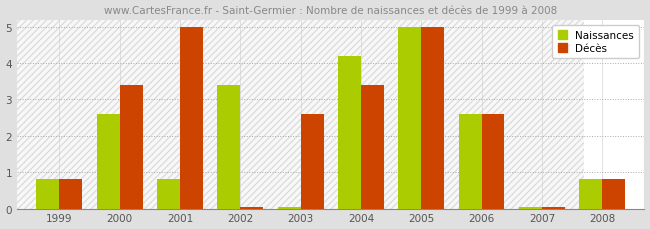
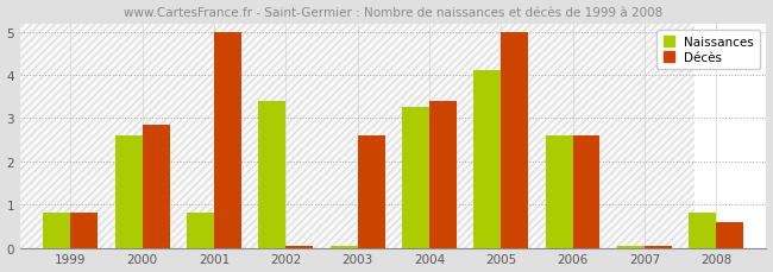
Décès/2000: 3.40 -> 2.85
Naissances/2004: 4.20 -> 3.25
Naissances/2005: 5.00 -> 4.10
Décès/2008: 0.80 -> 0.60
